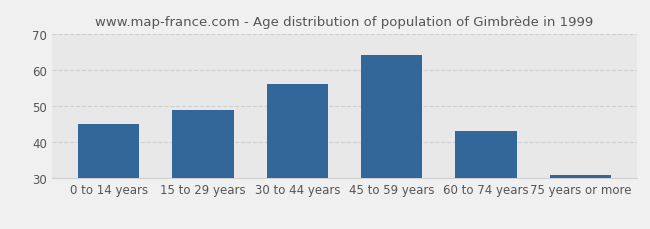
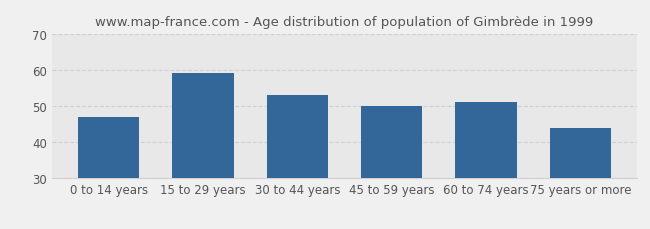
0 to 14 years: 45 -> 47
15 to 29 years: 49 -> 59
30 to 44 years: 56 -> 53
45 to 59 years: 64 -> 50
60 to 74 years: 43 -> 51
75 years or more: 31 -> 44
